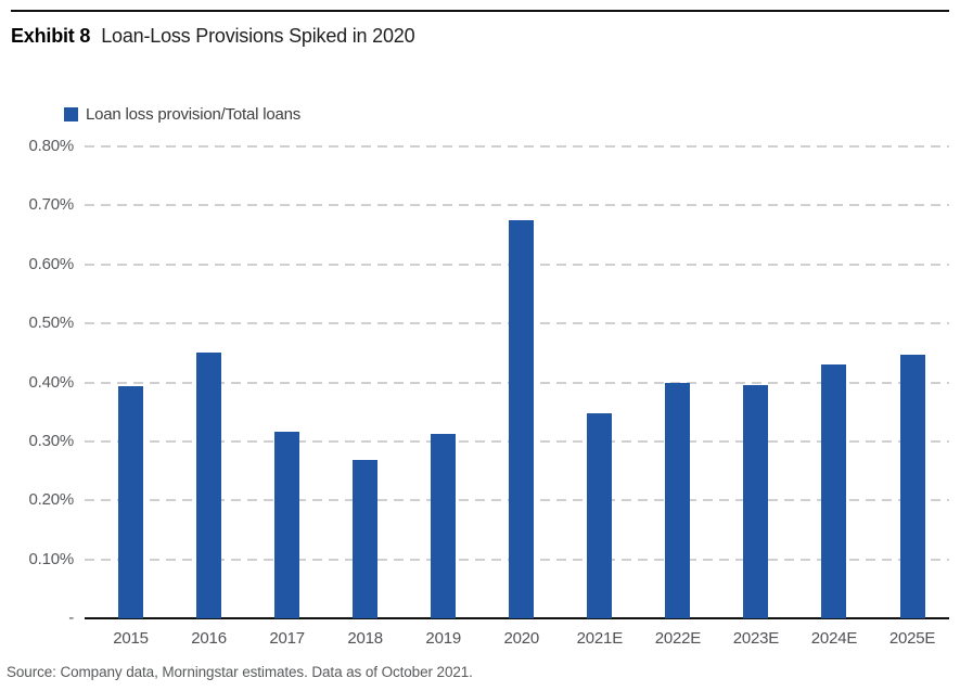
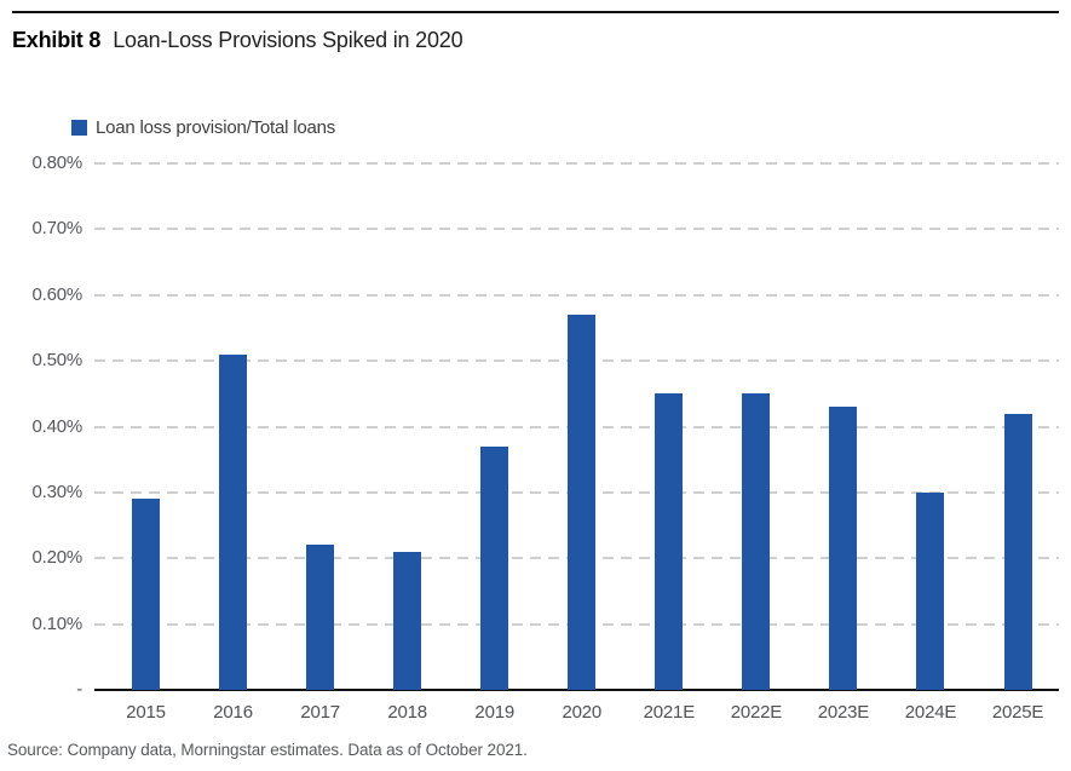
2015: 0.39% -> 0.29%
2016: 0.45% -> 0.51%
2017: 0.32% -> 0.22%
2018: 0.27% -> 0.21%
2019: 0.31% -> 0.37%
2020: 0.68% -> 0.57%
2021E: 0.35% -> 0.45%
2022E: 0.40% -> 0.45%
2023E: 0.40% -> 0.43%
2024E: 0.43% -> 0.30%
2025E: 0.45% -> 0.42%
